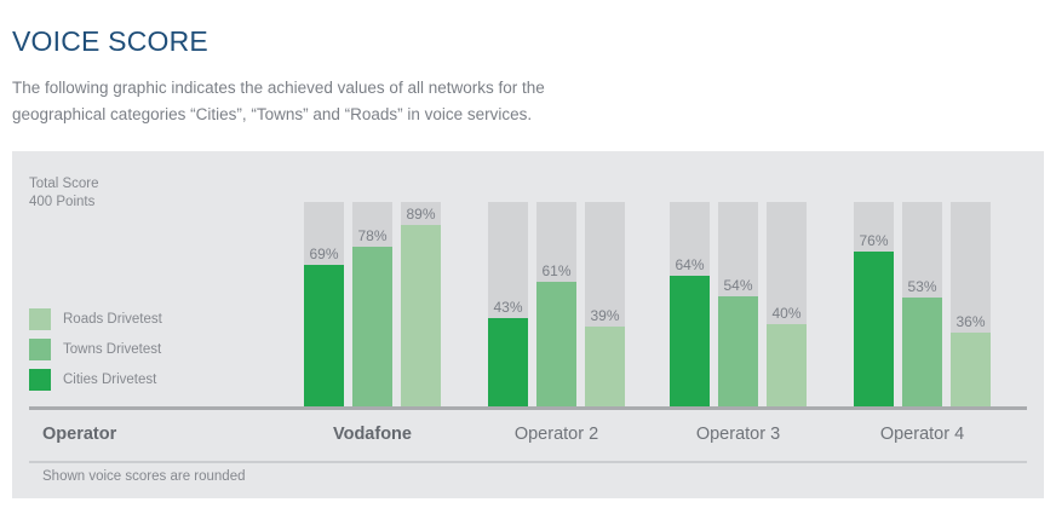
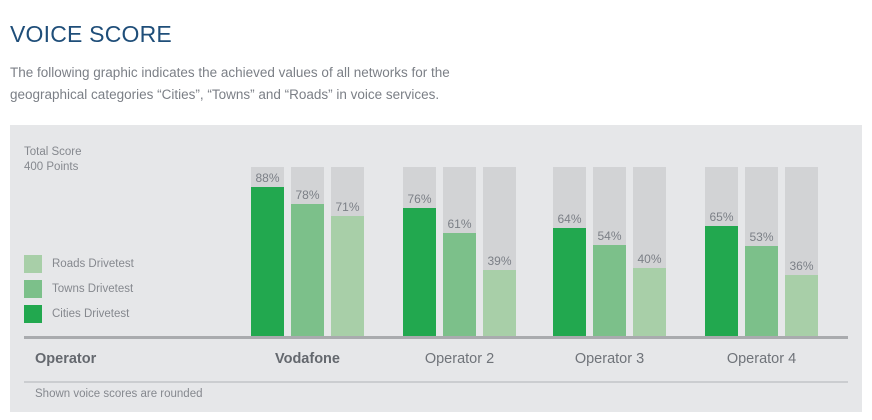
Cities Drivetest/Vodafone: 69% -> 88%
Roads Drivetest/Vodafone: 89% -> 71%
Cities Drivetest/Operator 2: 43% -> 76%
Cities Drivetest/Operator 4: 76% -> 65%
